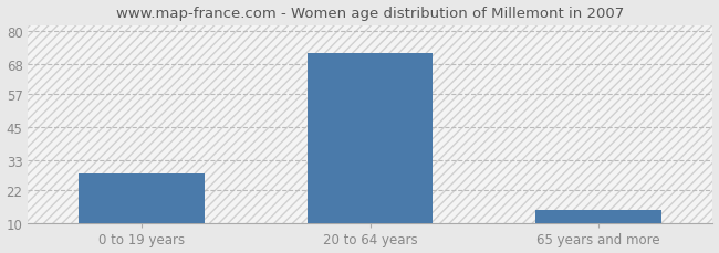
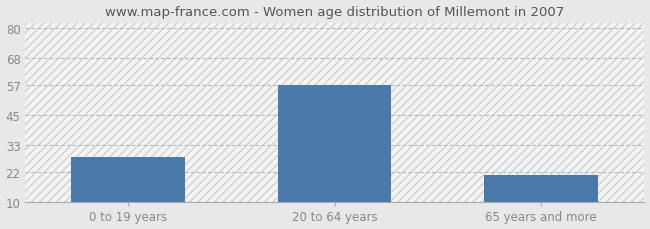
20 to 64 years: 72 -> 57
65 years and more: 15 -> 21
